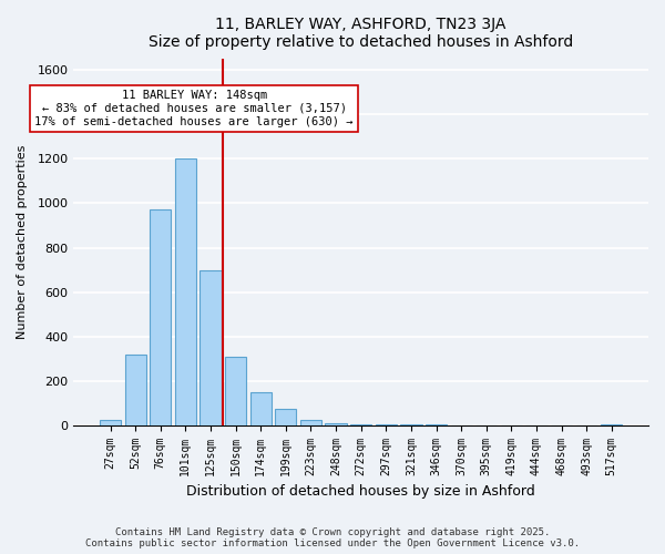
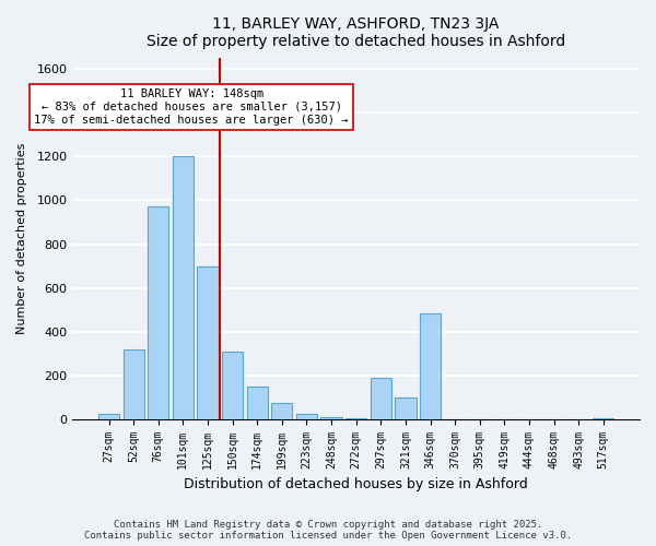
297sqm: 2 -> 190
321sqm: 1 -> 100
346sqm: 1 -> 485
